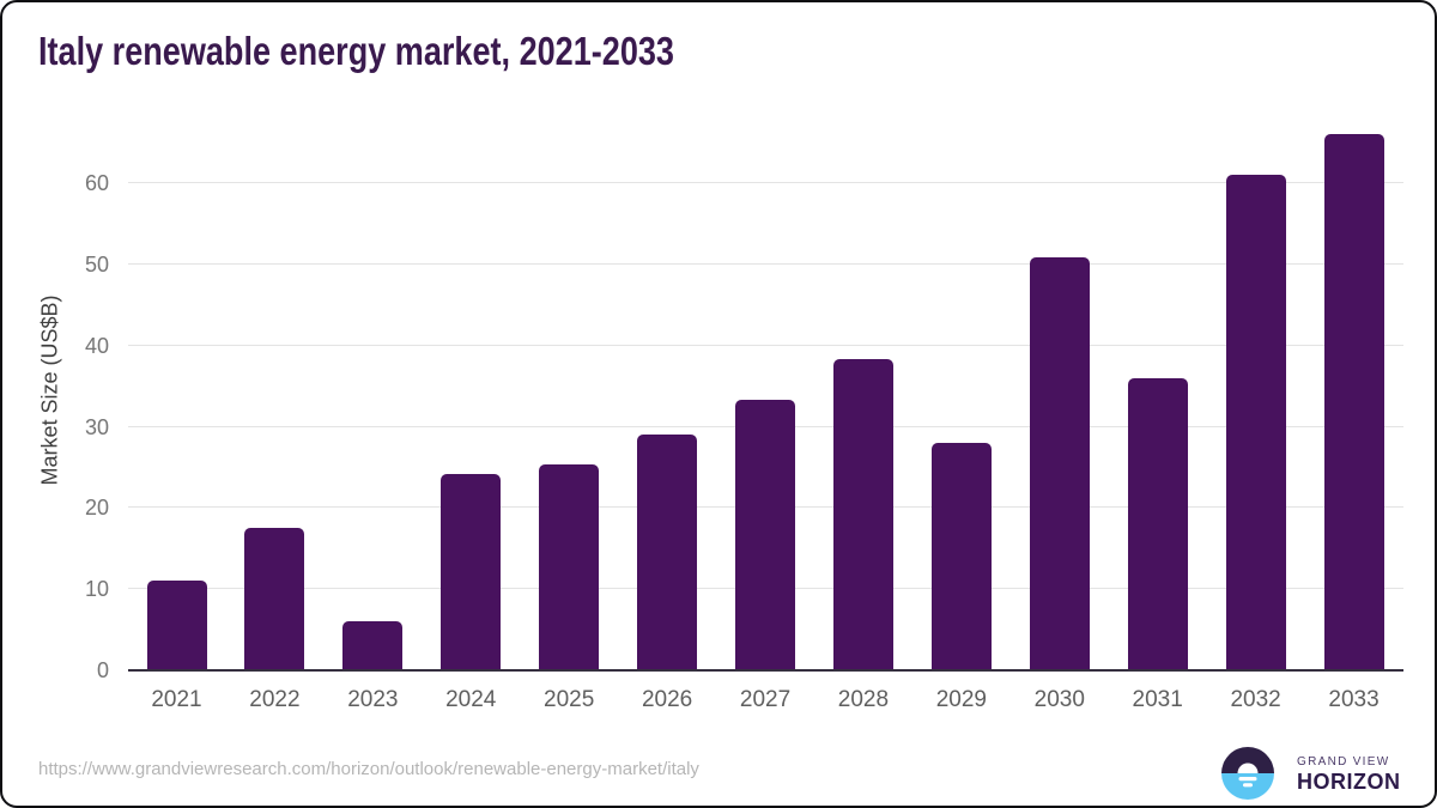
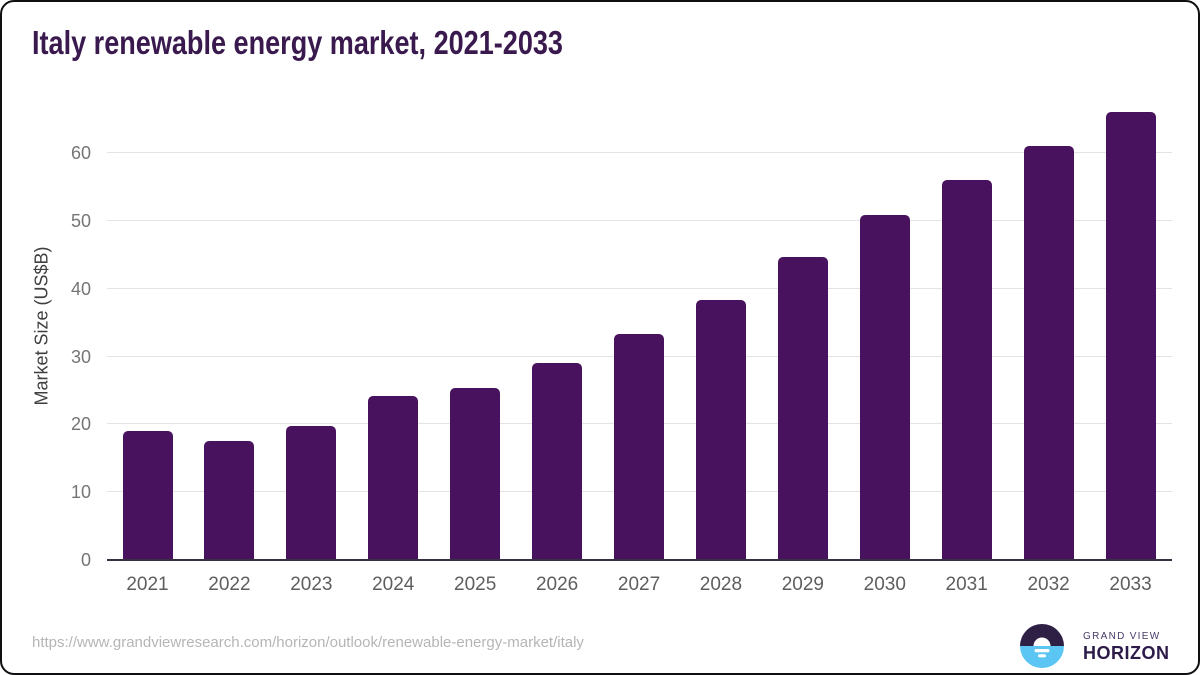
2021: 11 -> 19
2023: 6 -> 20
2029: 28 -> 45
2031: 36 -> 56
